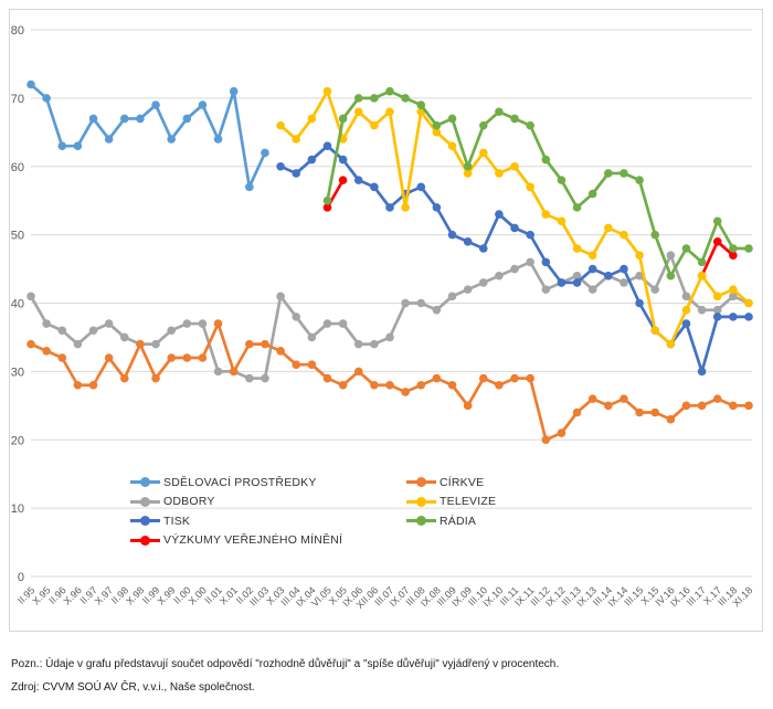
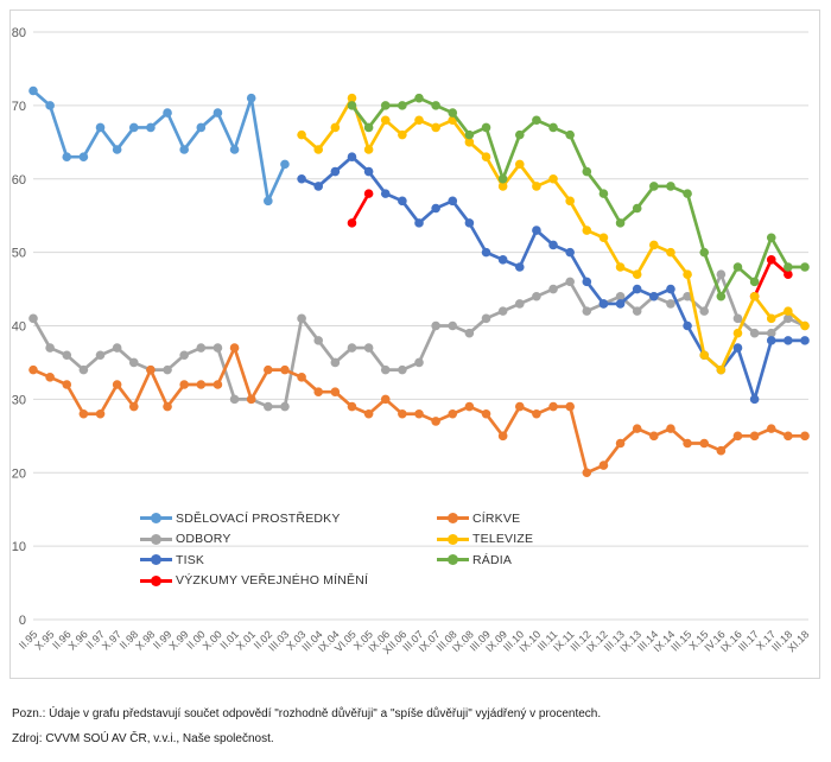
RÁDIA/VI.05: 55 -> 70
TELEVIZE/IX.07: 54 -> 67
